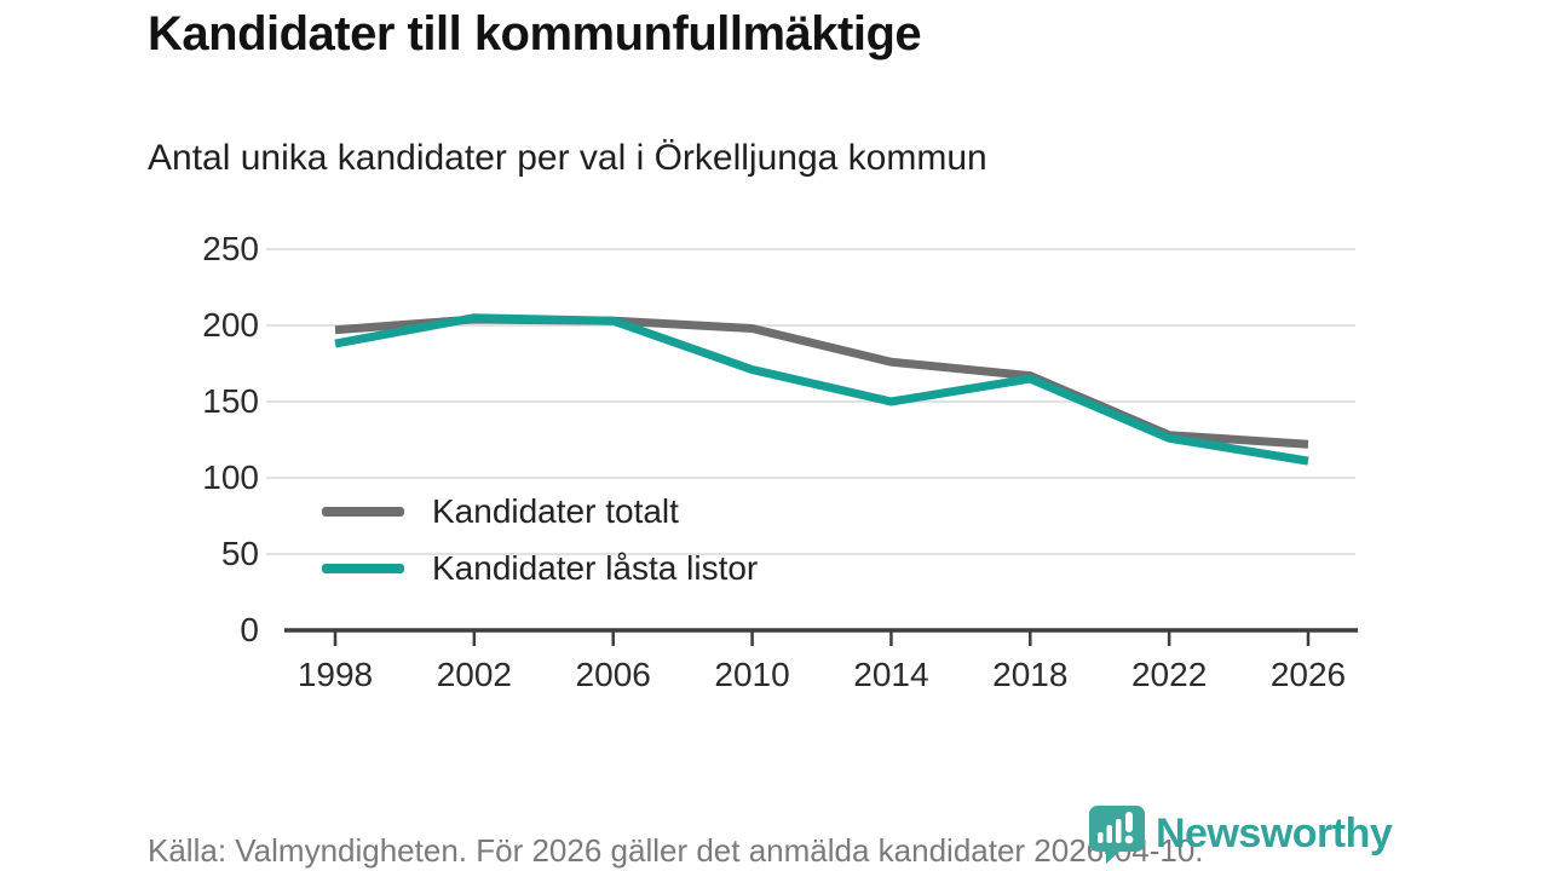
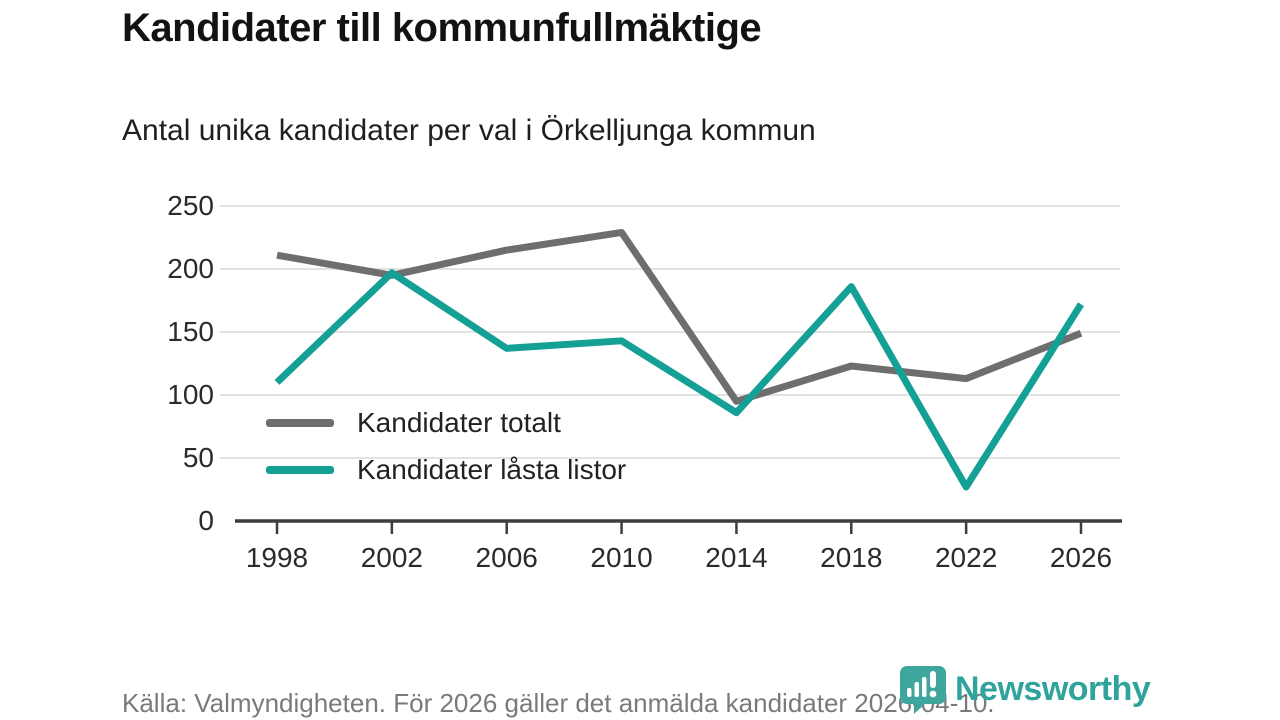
Kandidater totalt/1998: 197 -> 211
Kandidater låsta listor/1998: 188 -> 110
Kandidater totalt/2002: 204 -> 195
Kandidater låsta listor/2002: 205 -> 197
Kandidater totalt/2006: 203 -> 215
Kandidater låsta listor/2006: 203 -> 137
Kandidater totalt/2010: 198 -> 229
Kandidater låsta listor/2010: 171 -> 143
Kandidater totalt/2014: 176 -> 95
Kandidater låsta listor/2014: 150 -> 86
Kandidater totalt/2018: 167 -> 123
Kandidater låsta listor/2018: 165 -> 186
Kandidater totalt/2022: 128 -> 113
Kandidater låsta listor/2022: 126 -> 27
Kandidater totalt/2026: 122 -> 149
Kandidater låsta listor/2026: 111 -> 172
